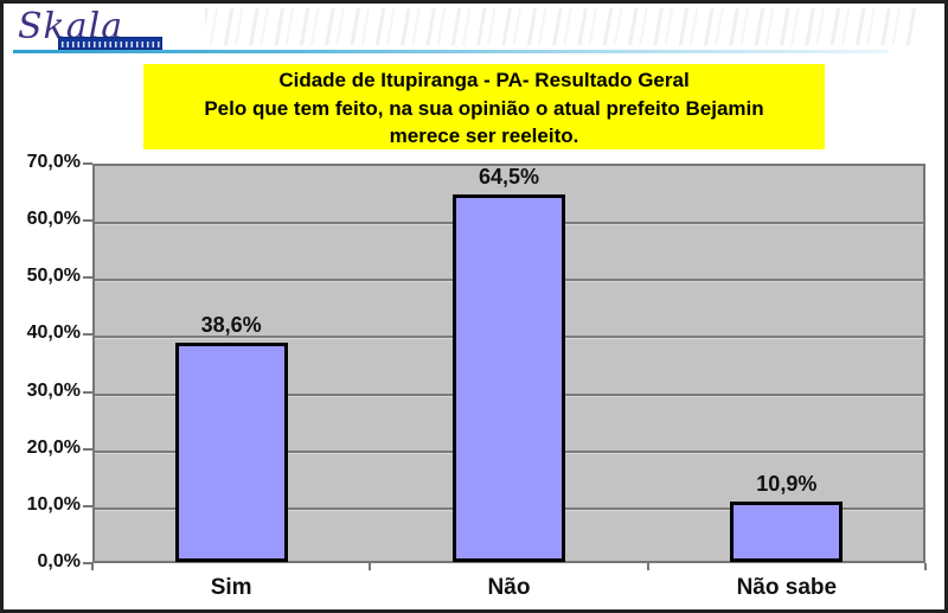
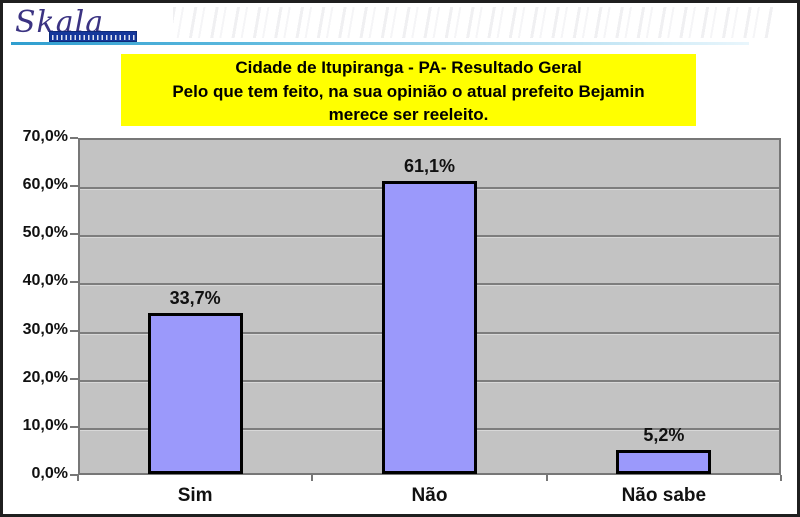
Sim: 38,6% -> 33,7%
Não: 64,5% -> 61,1%
Não sabe: 10,9% -> 5,2%
